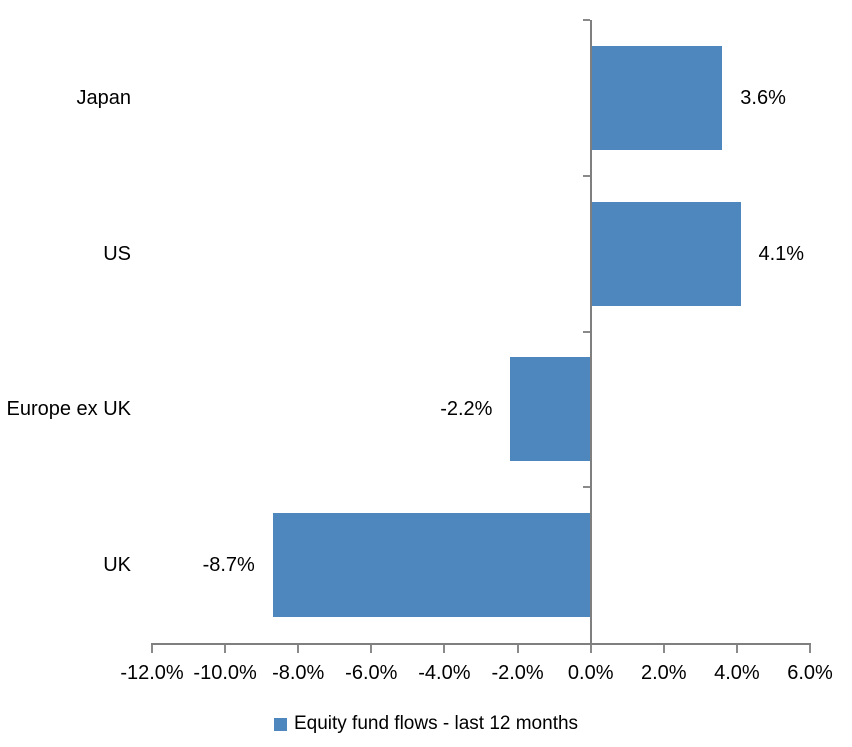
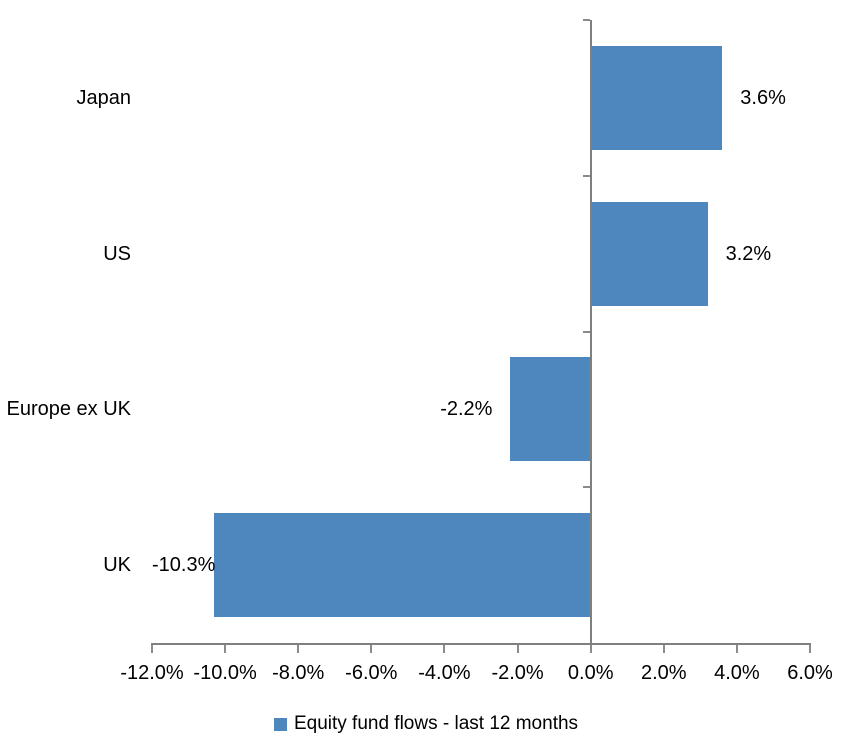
US: 4.1% -> 3.2%
UK: -8.7% -> -10.3%
